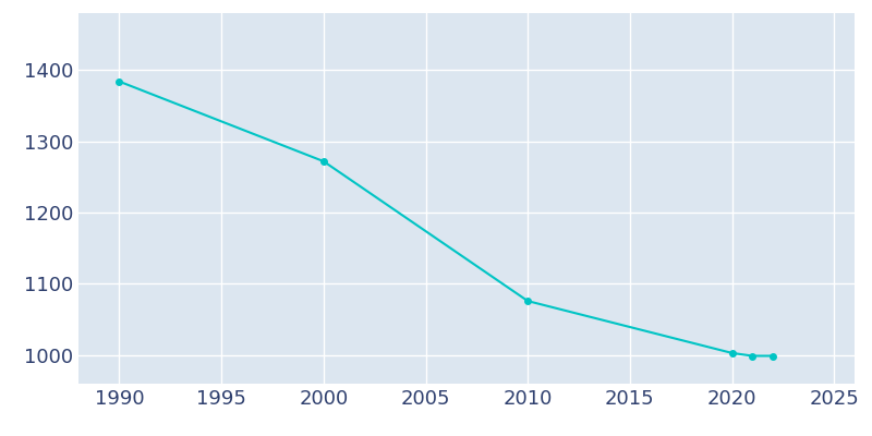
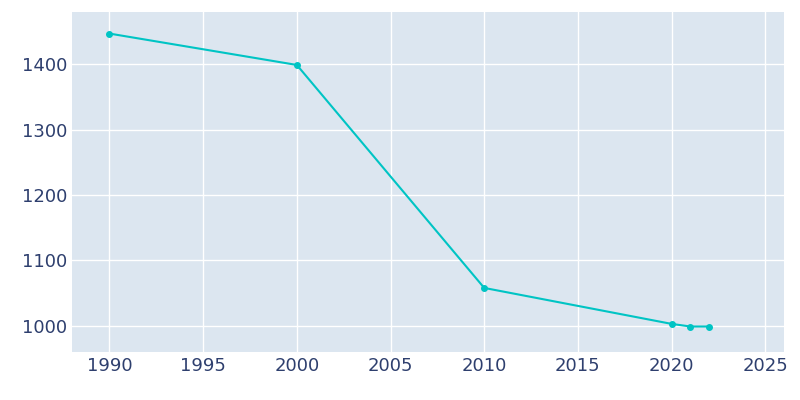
1990: 1384 -> 1447
2000: 1272 -> 1399
2010: 1076 -> 1058
